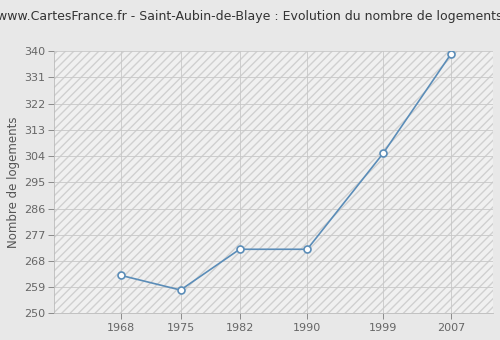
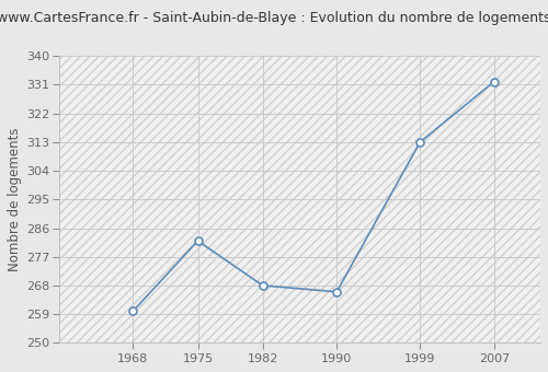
1968: 263 -> 260
1975: 258 -> 282
1982: 272 -> 268
1990: 272 -> 266
1999: 305 -> 313
2007: 339 -> 332
